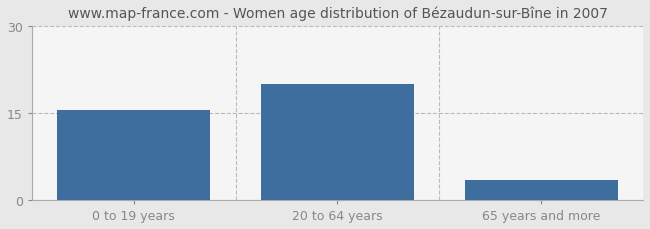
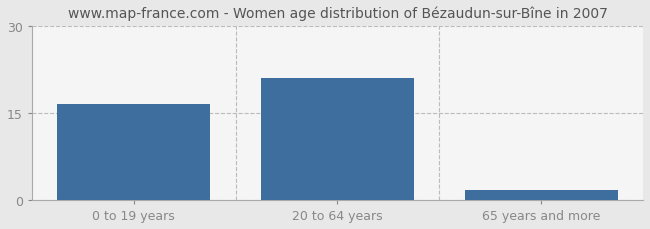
0 to 19 years: 15.5 -> 16.6
20 to 64 years: 20.0 -> 21.0
65 years and more: 3.5 -> 1.8
